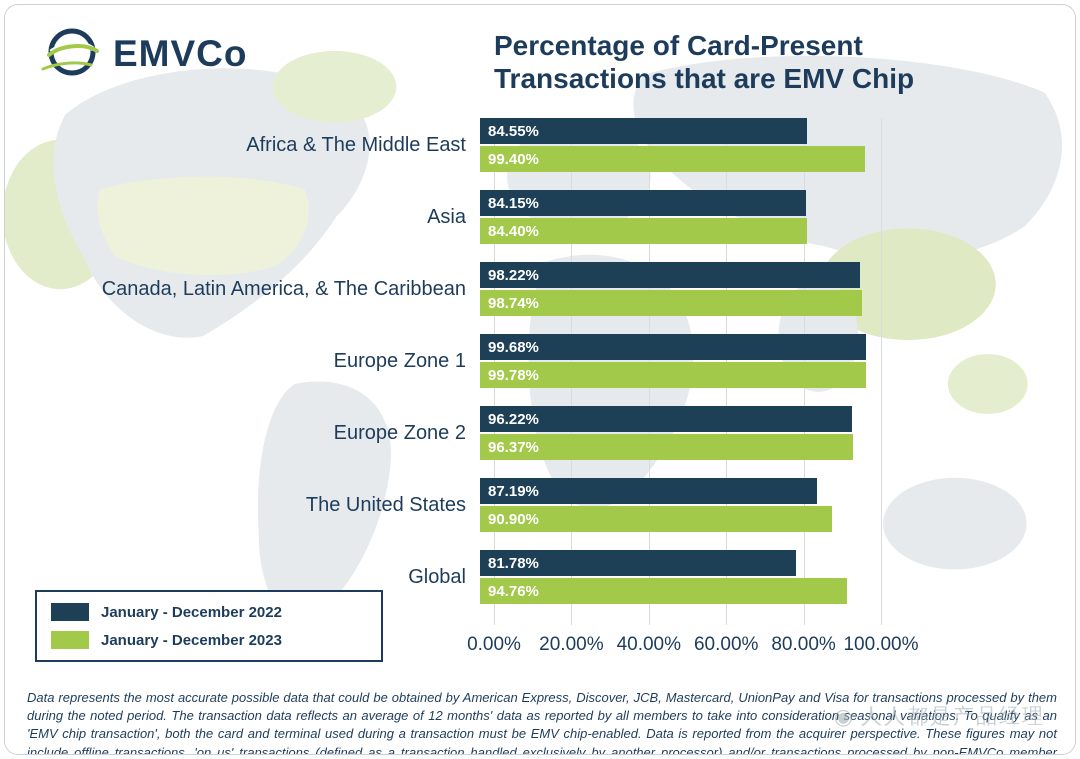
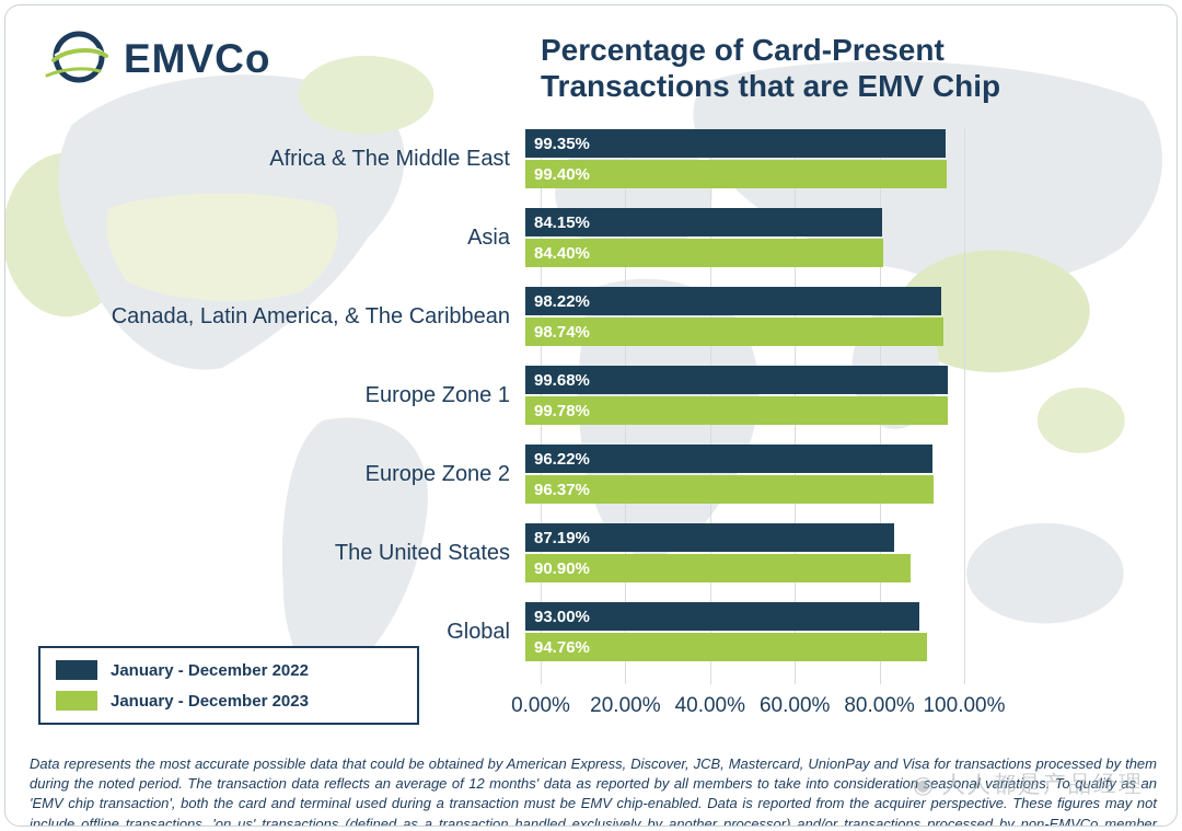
January - December 2022/Africa & The Middle East: 84.55% -> 99.35%
January - December 2022/Global: 81.78% -> 93.00%
